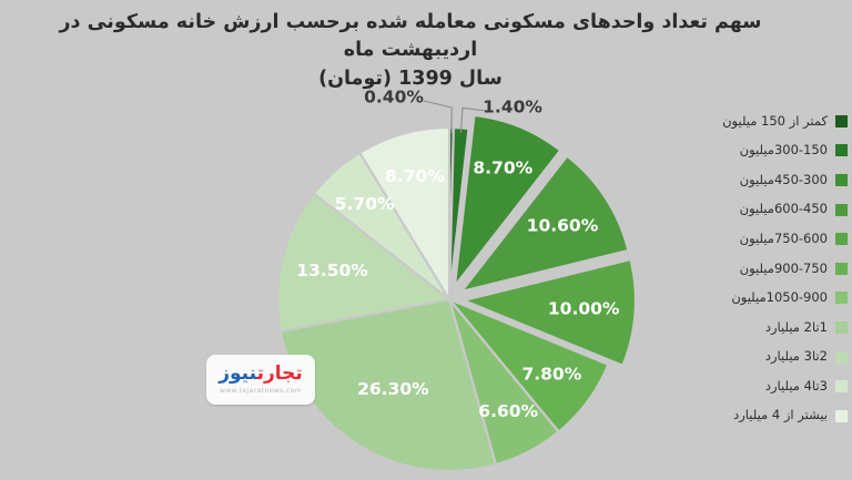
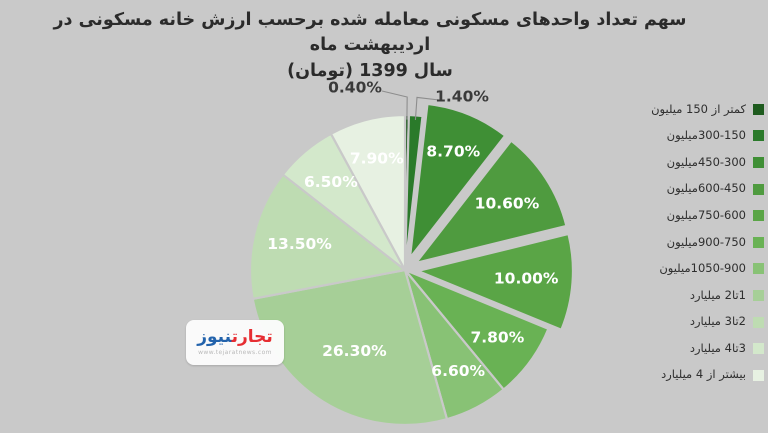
3تا4 میلیارد: 5.70% -> 6.50%
بیشتر از 4 میلیارد: 8.70% -> 7.90%
